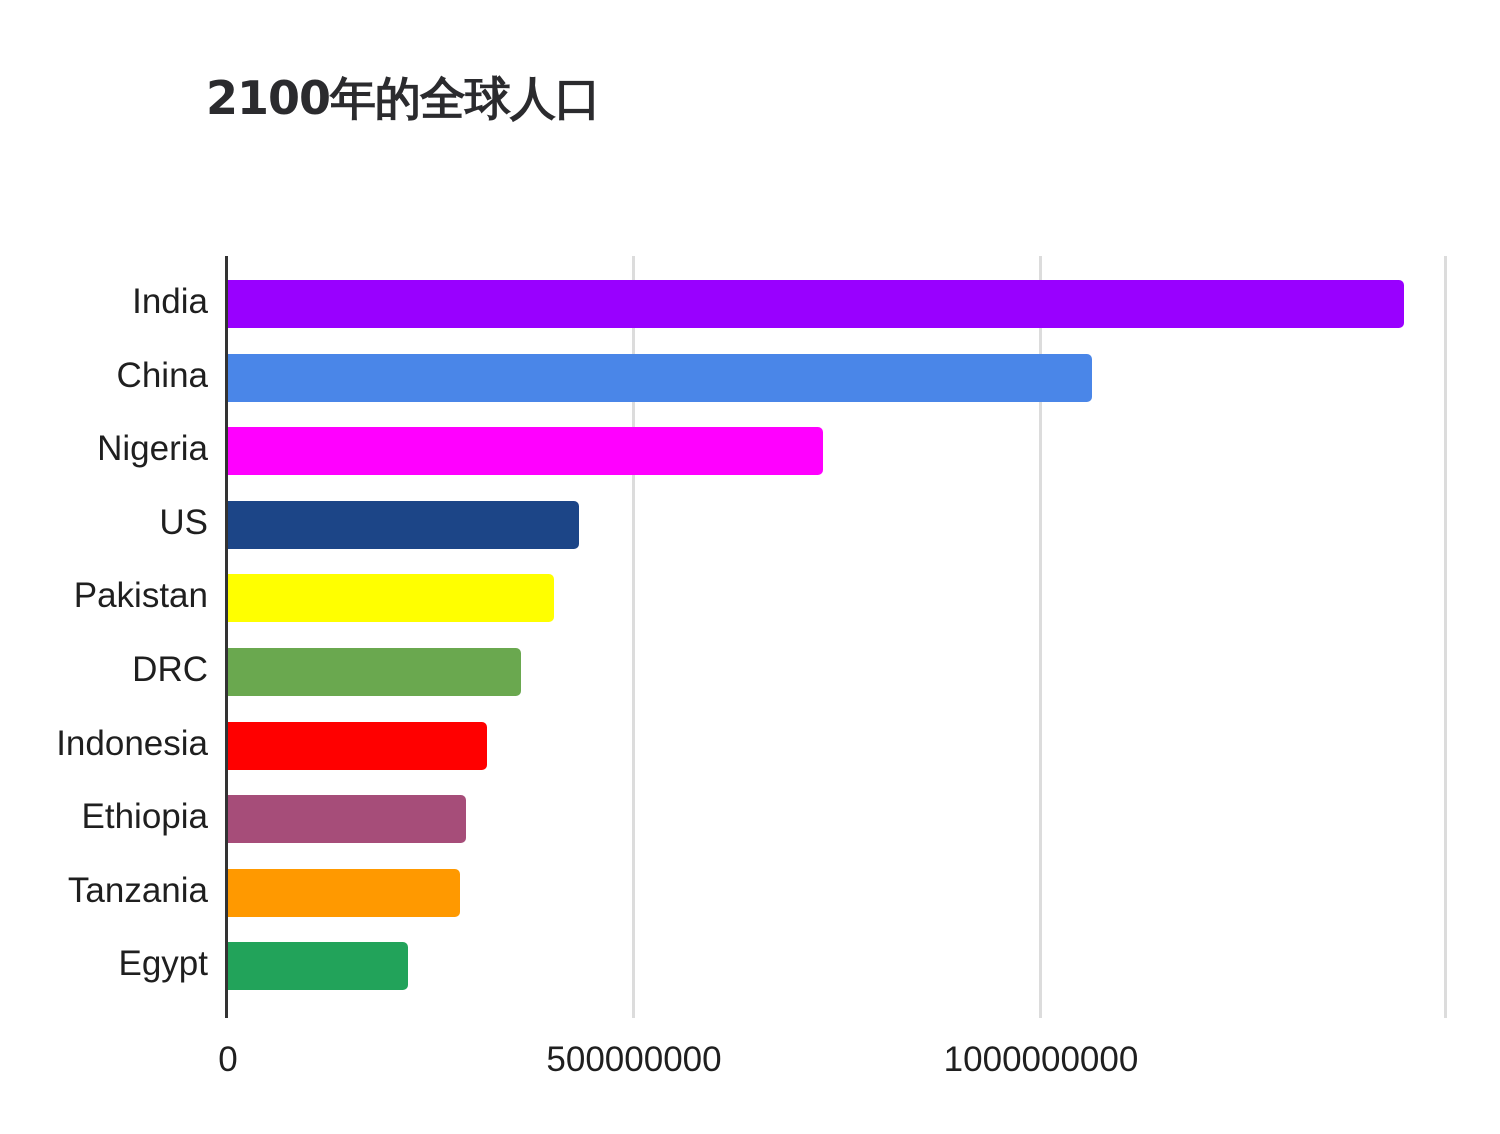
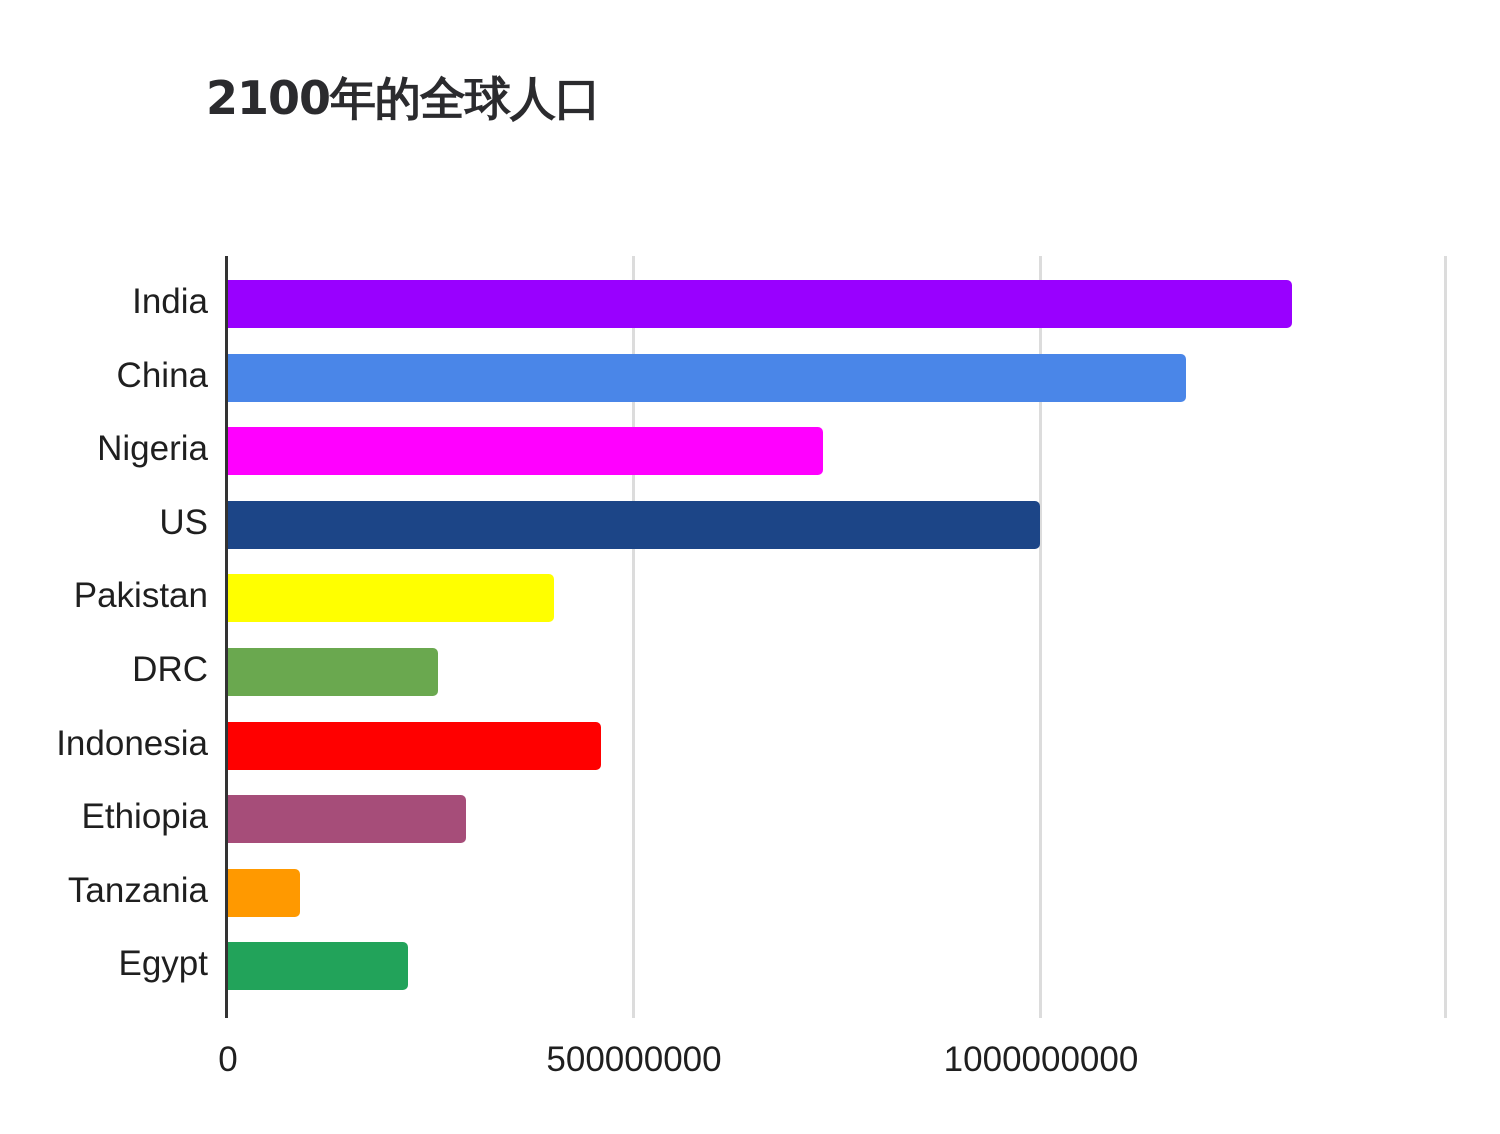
India: 1450000000 -> 1310000000
China: 1060000000 -> 1180000000
US: 430000000 -> 1000000000
DRC: 360000000 -> 260000000
Indonesia: 320000000 -> 460000000
Tanzania: 290000000 -> 90000000
